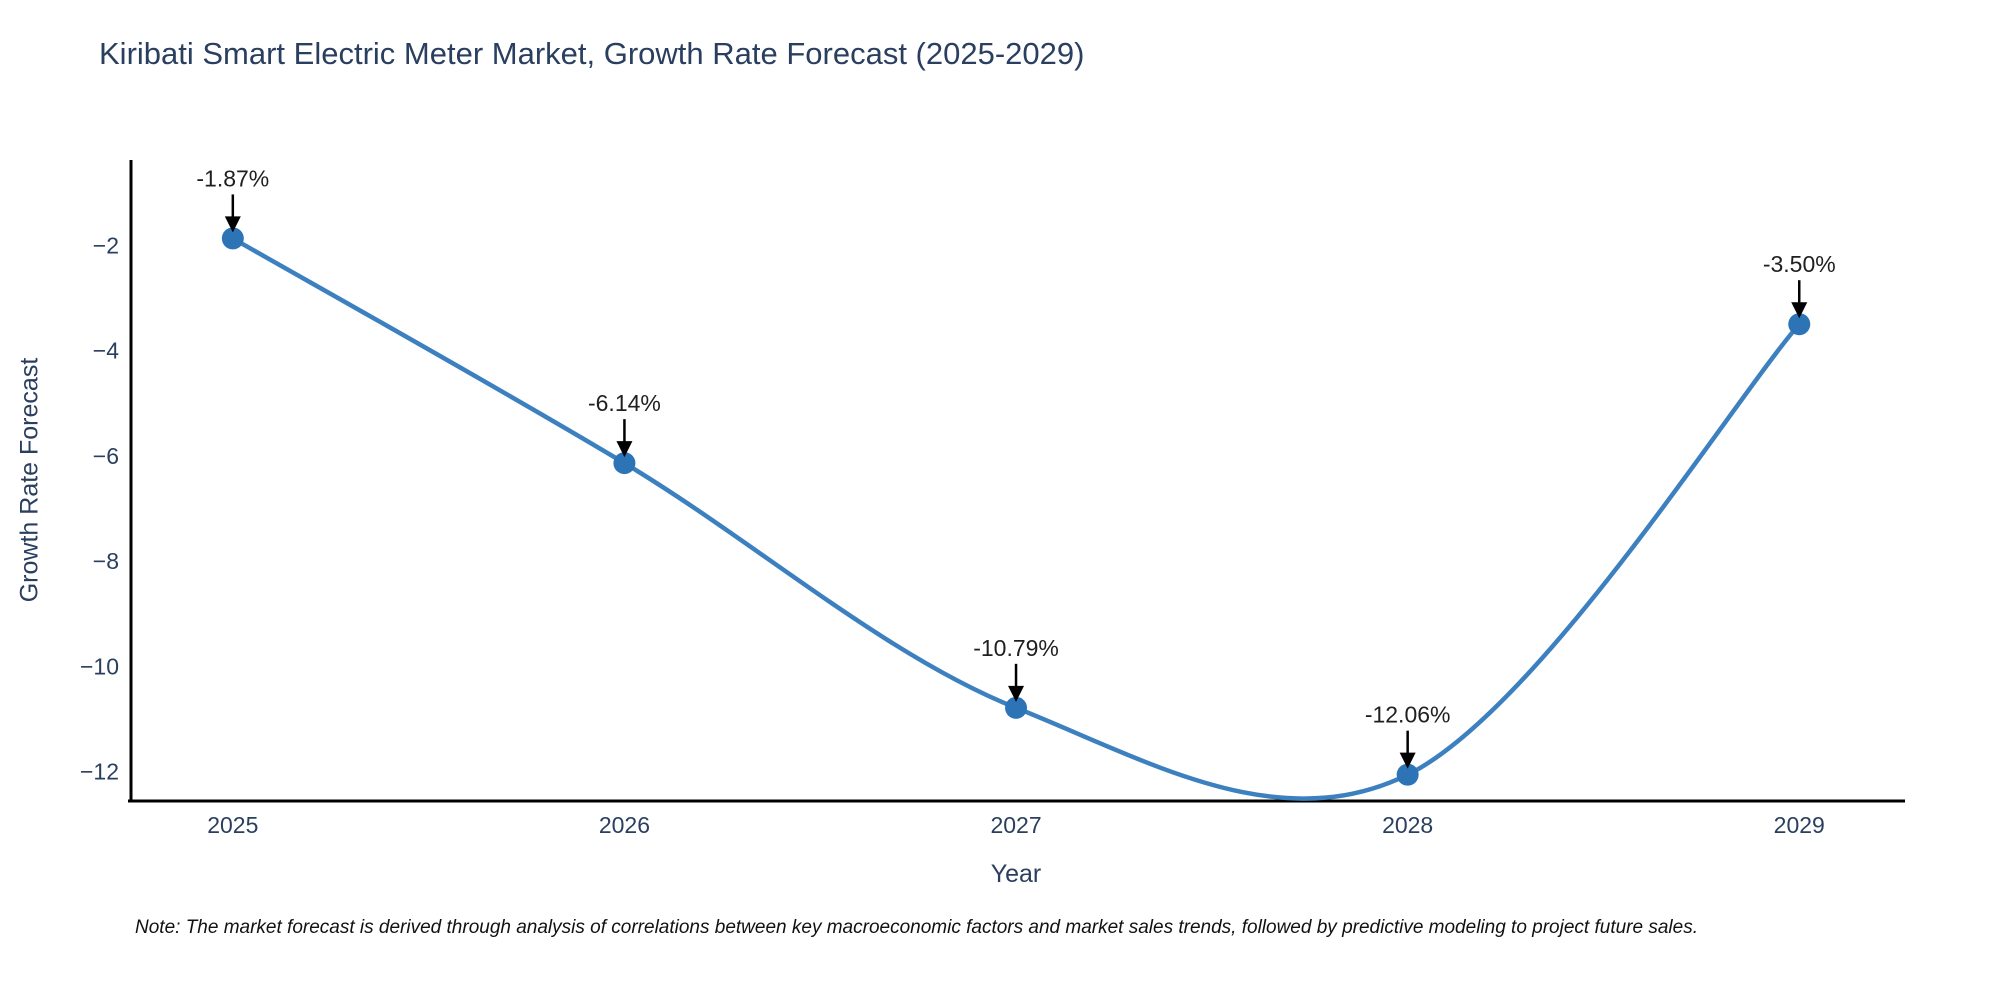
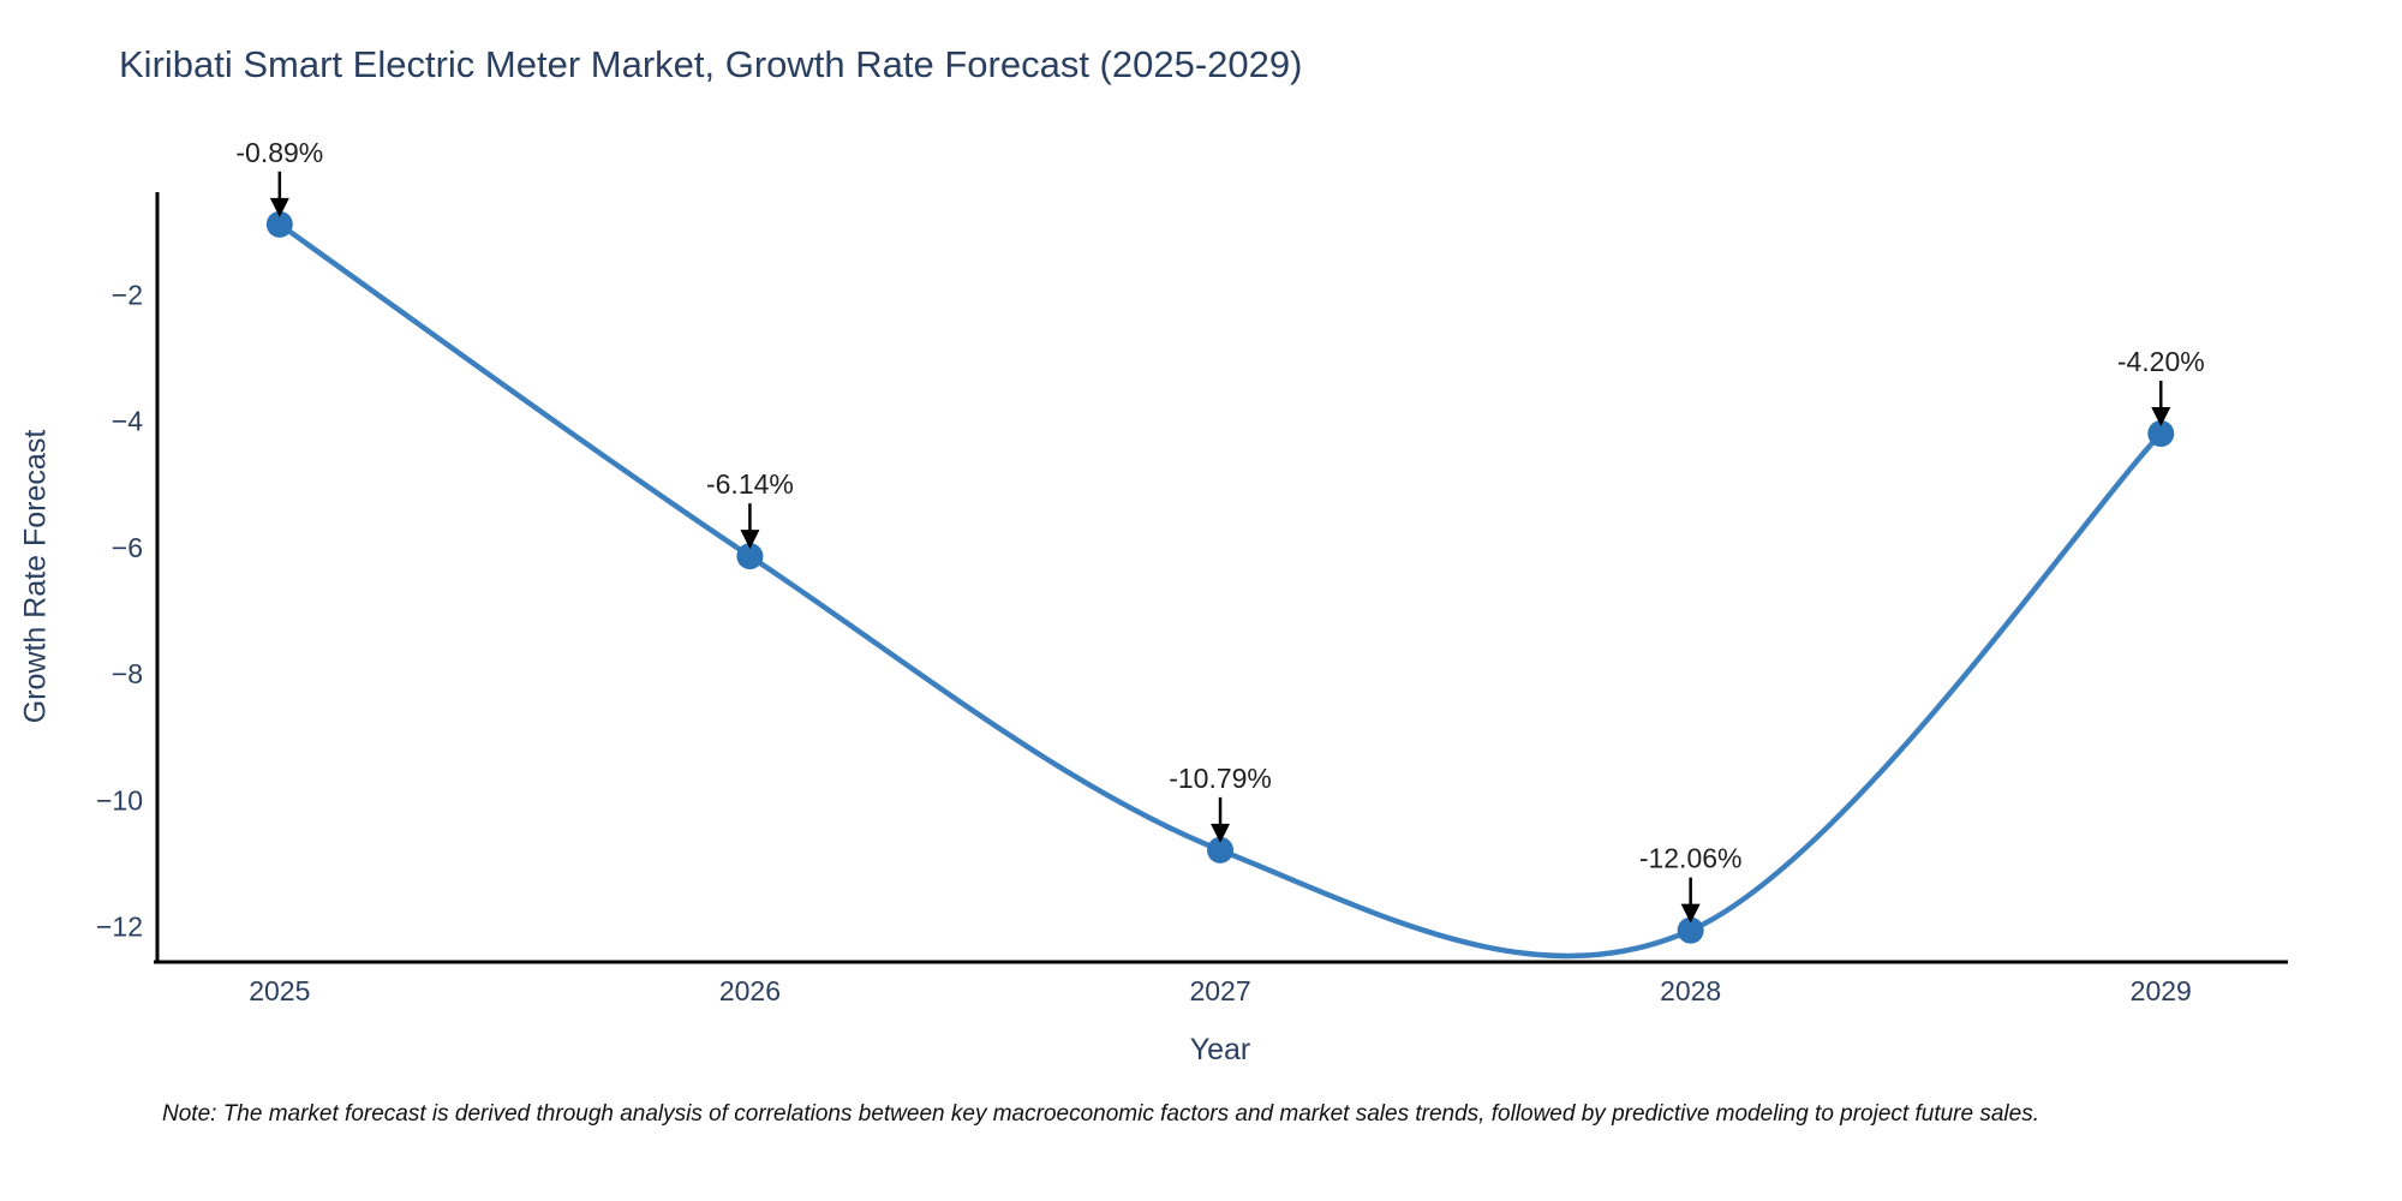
2025: -1.87% -> -0.89%
2029: -3.50% -> -4.20%
